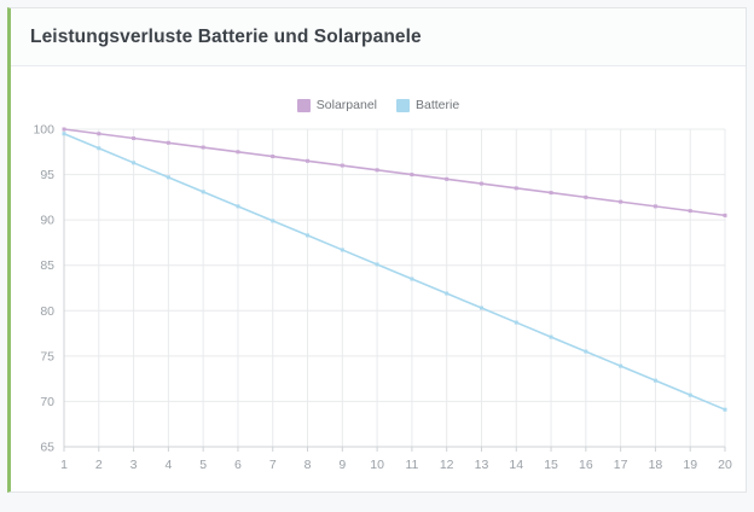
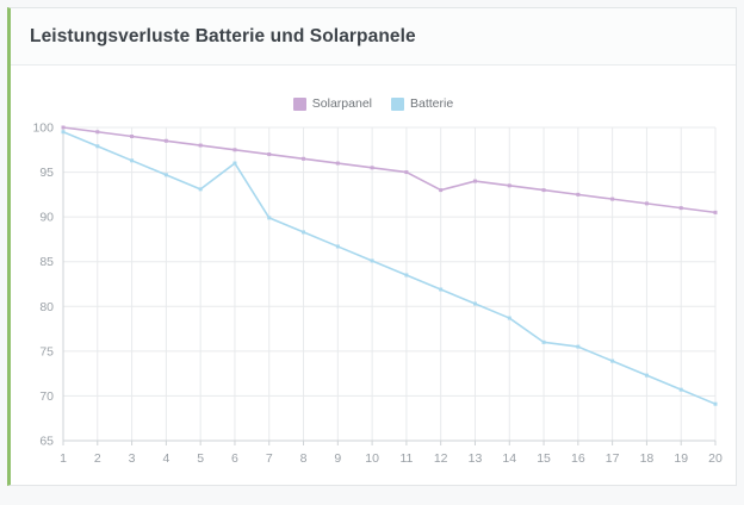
Batterie/6: 92 -> 96
Solarpanel/12: 94 -> 93
Batterie/15: 77 -> 76
